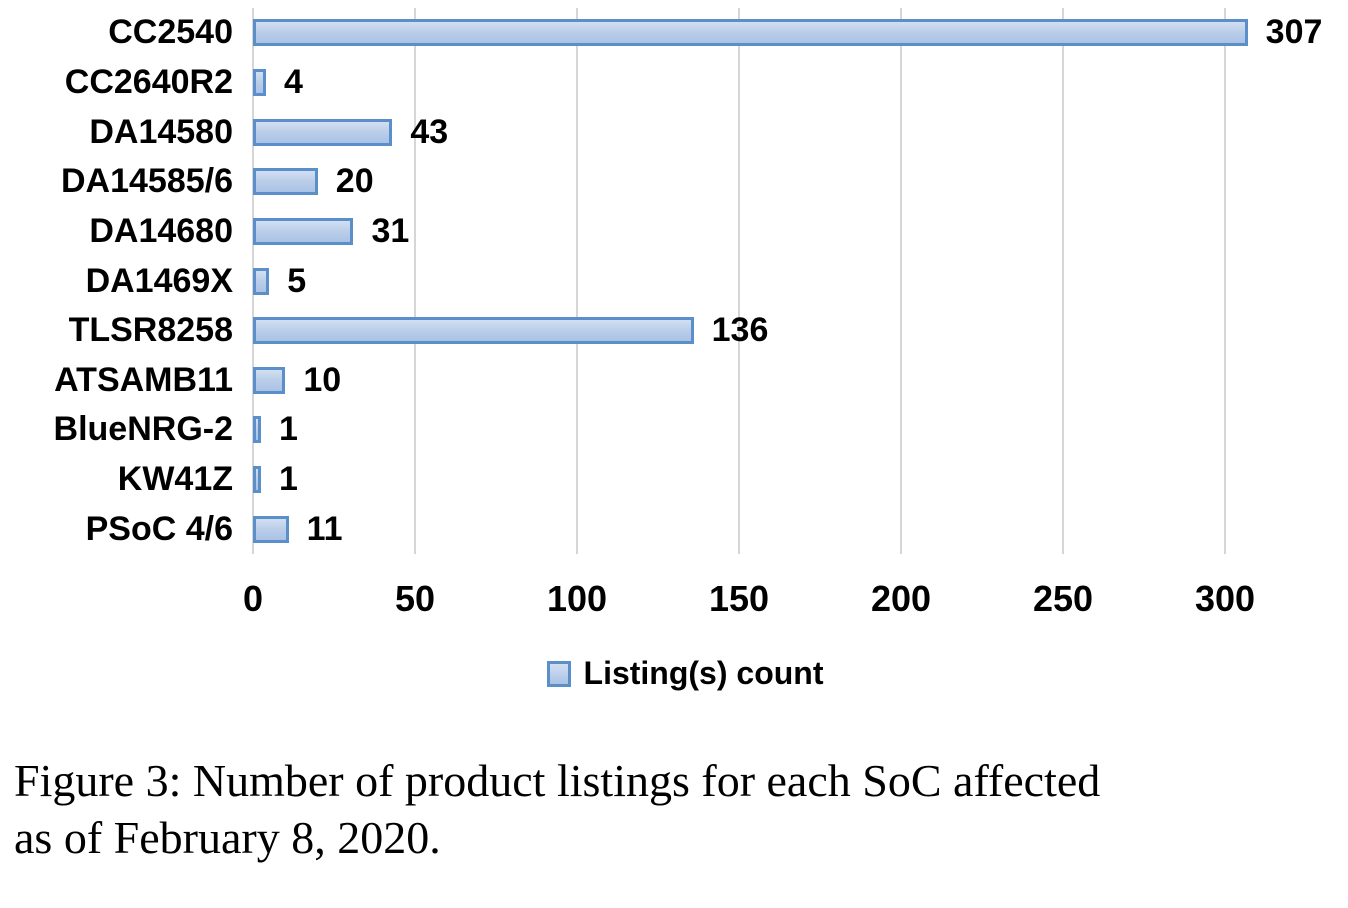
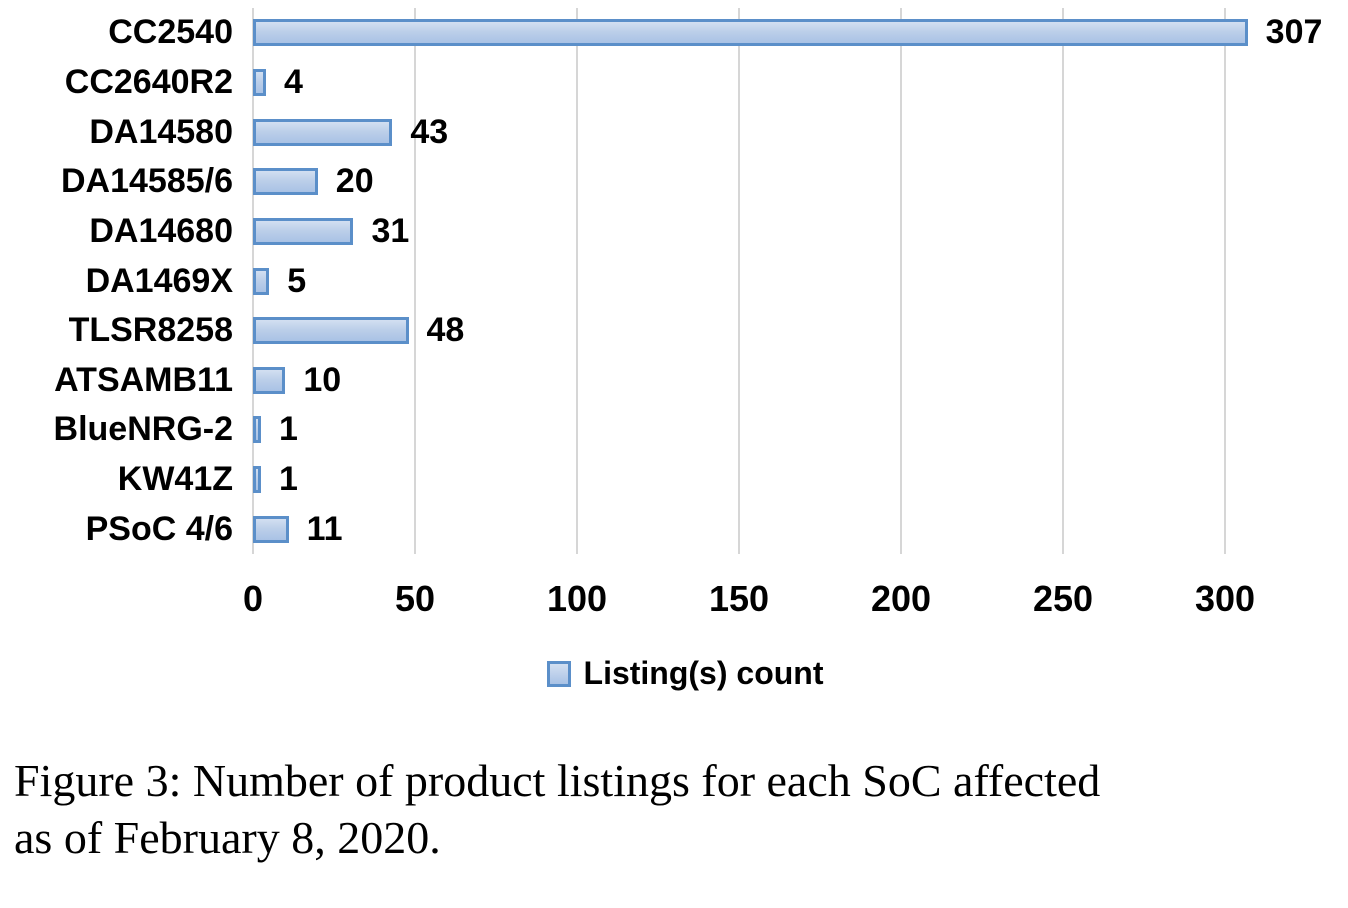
TLSR8258: 136 -> 48
